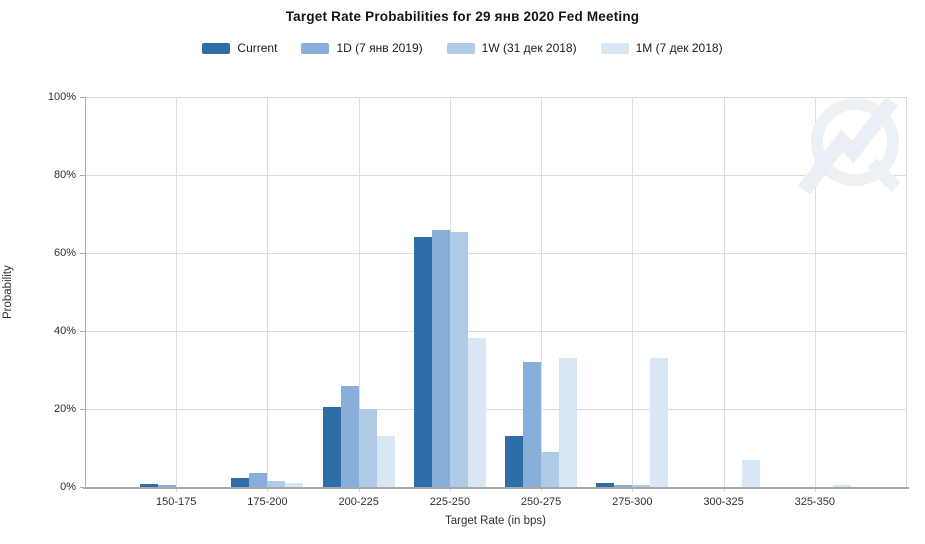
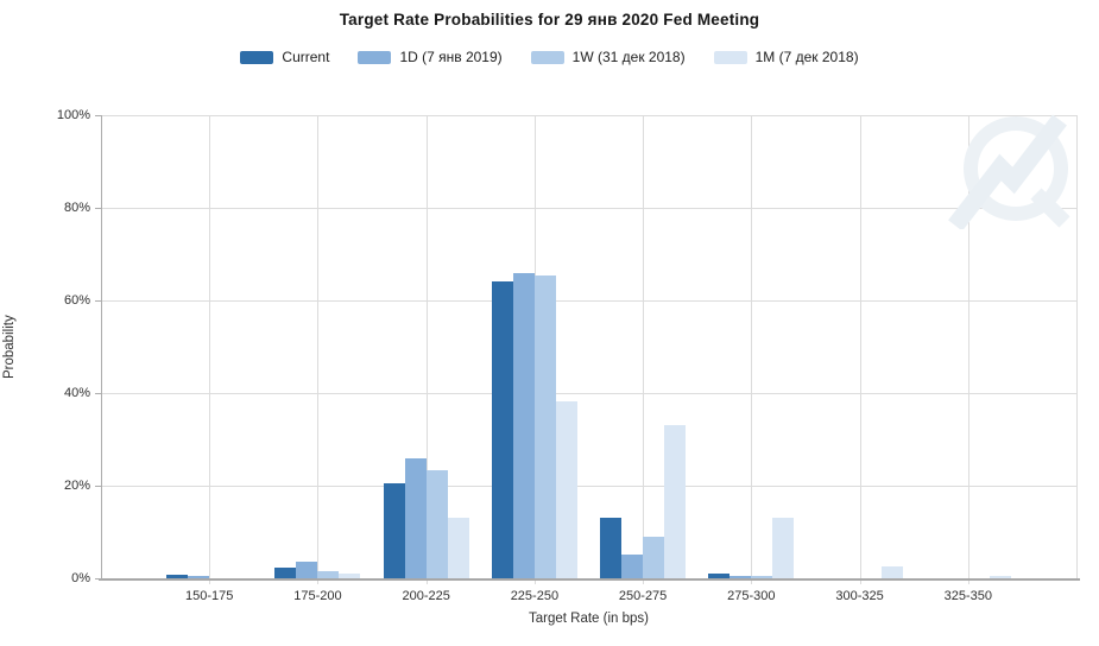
1W (31 дек 2018)/200-225: 20% -> 23%
1D (7 янв 2019)/250-275: 32% -> 5%
1M (7 дек 2018)/275-300: 33% -> 13%
1M (7 дек 2018)/300-325: 7% -> 3%
